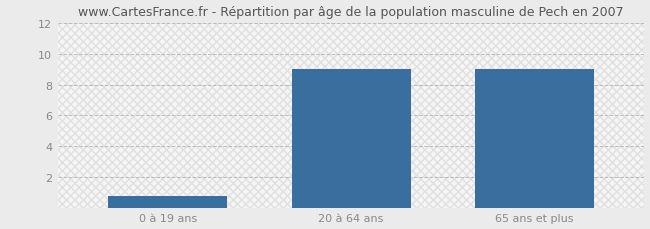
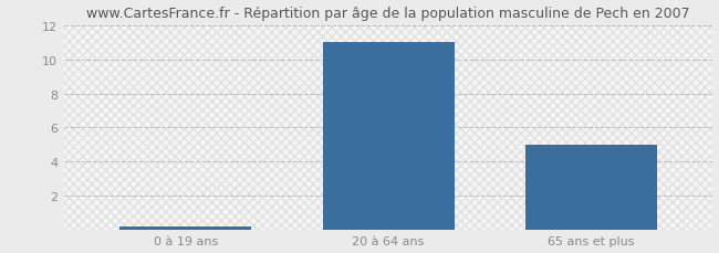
0 à 19 ans: 0.8 -> 0.2
20 à 64 ans: 9.0 -> 11.0
65 ans et plus: 9.0 -> 5.0
